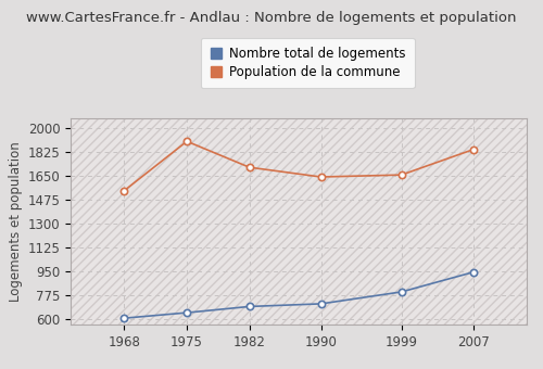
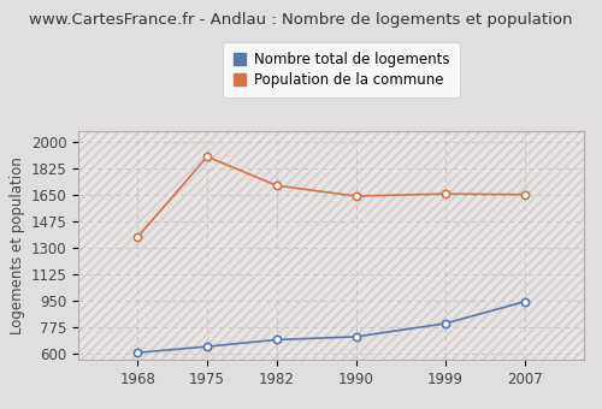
Population de la commune/1968: 1540 -> 1370
Population de la commune/2007: 1840 -> 1650
